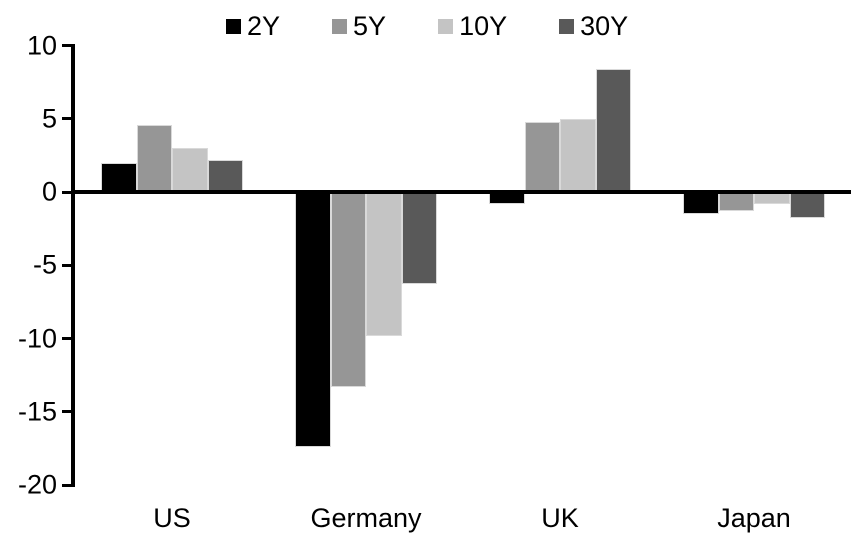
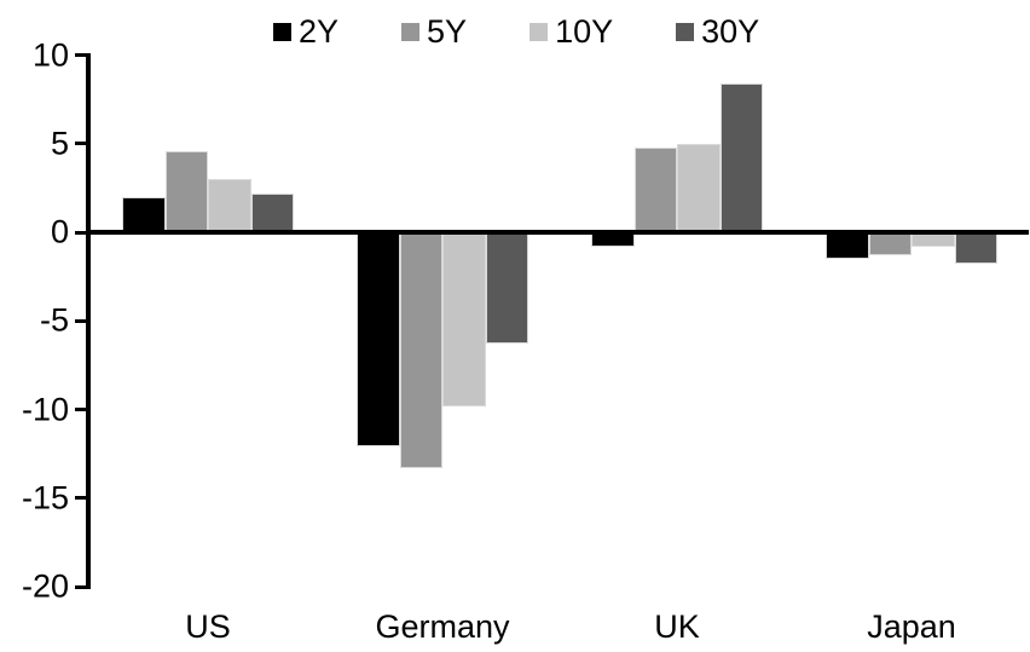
2Y/Germany: -17.4 -> -12.1
